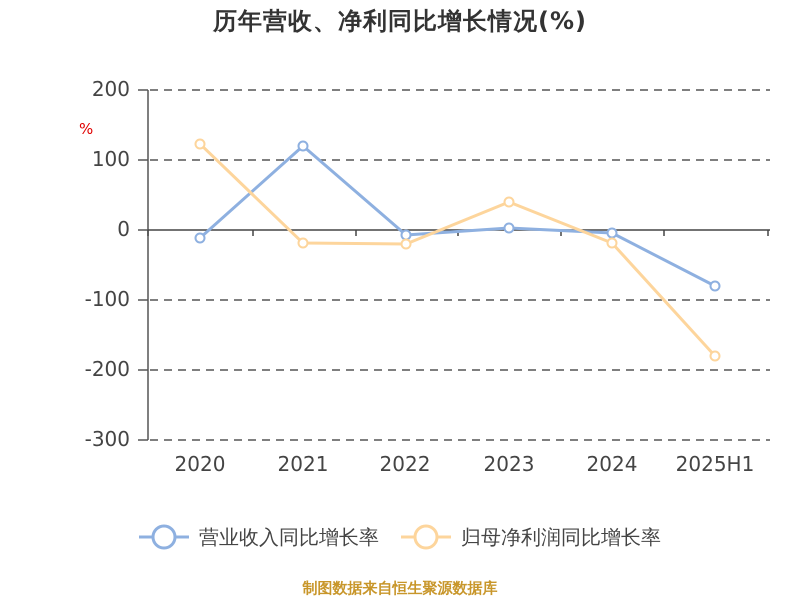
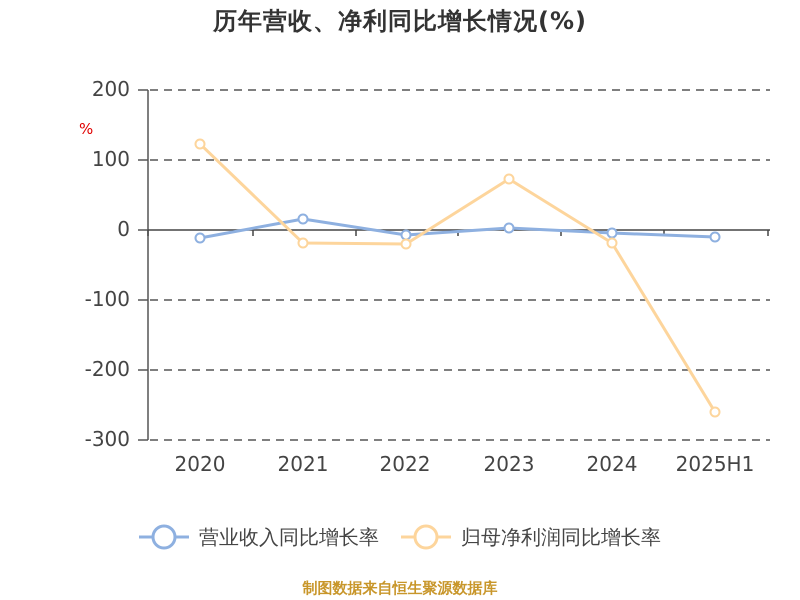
营业收入同比增长率/2021: 120 -> 20
归母净利润同比增长率/2023: 40 -> 70
营业收入同比增长率/2025H1: -80 -> -10
归母净利润同比增长率/2025H1: -180 -> -260
